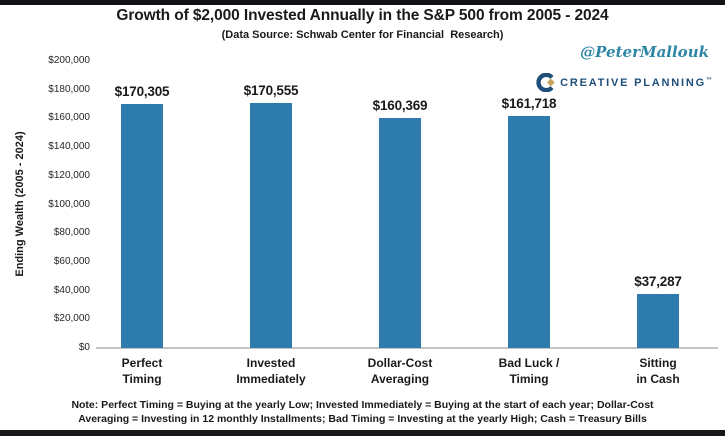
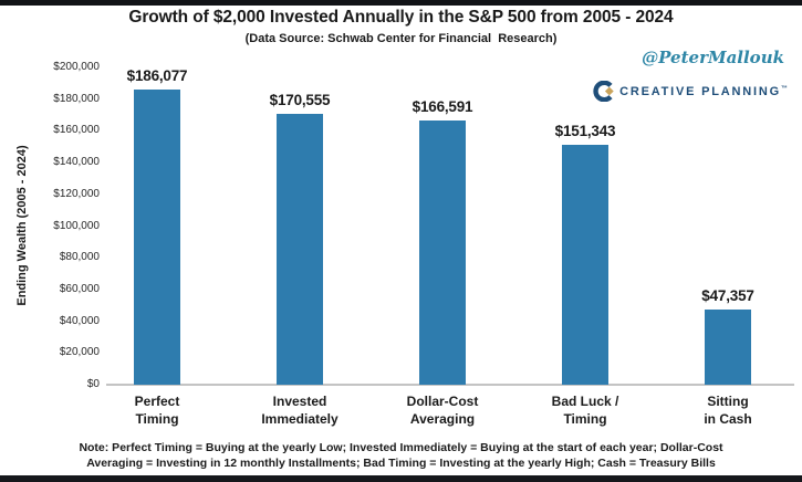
Perfect Timing: $170,305 -> $186,077
Dollar-Cost Averaging: $160,369 -> $166,591
Bad Luck / Timing: $161,718 -> $151,343
Sitting in Cash: $37,287 -> $47,357
